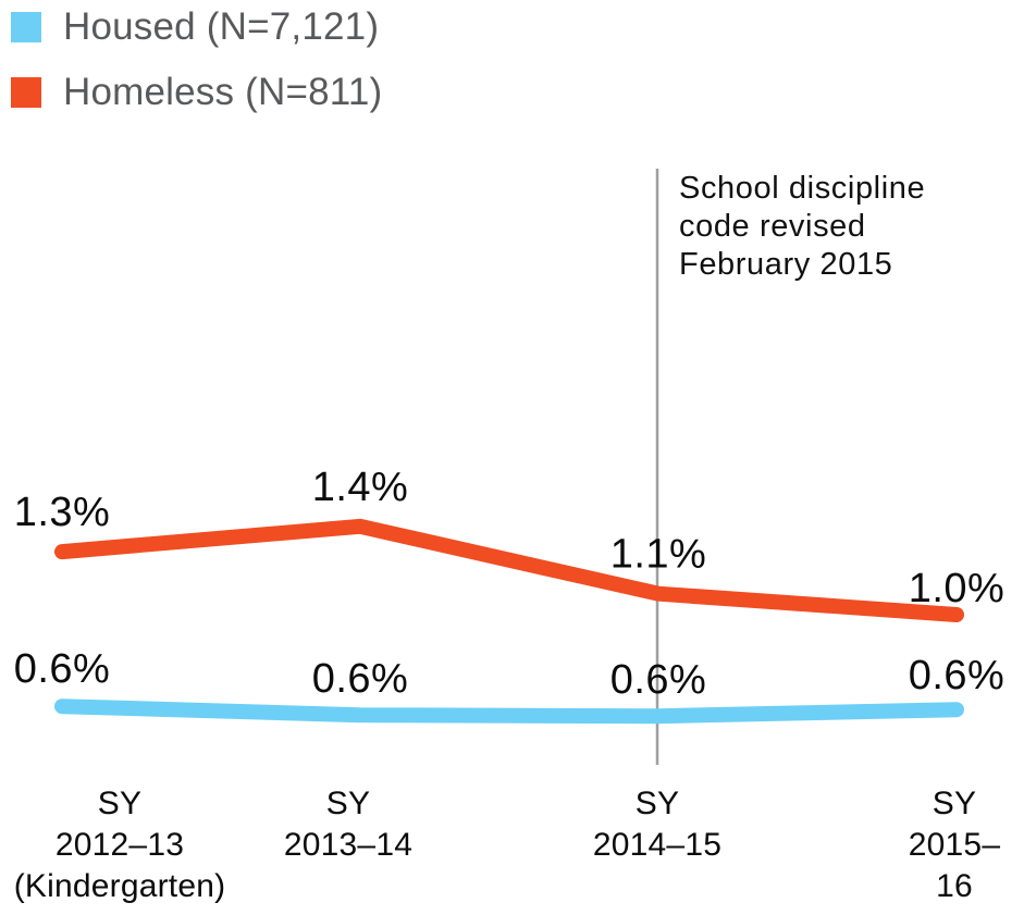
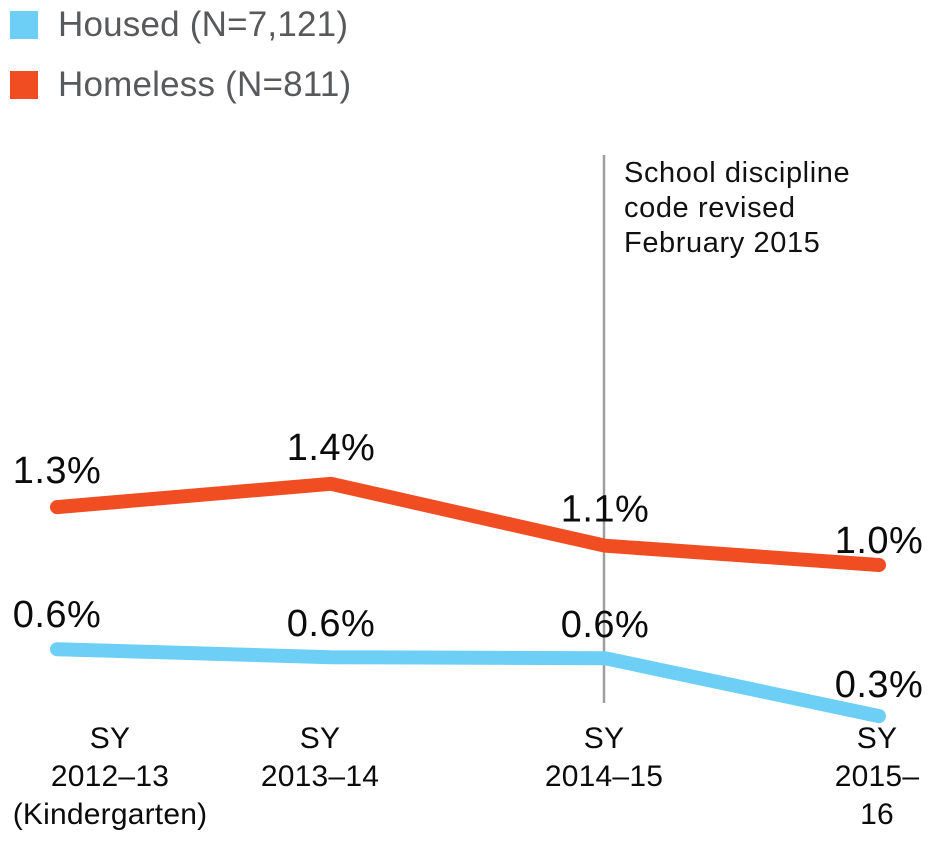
Housed (N=7,121)/SY 2015–16: 0.6% -> 0.3%
